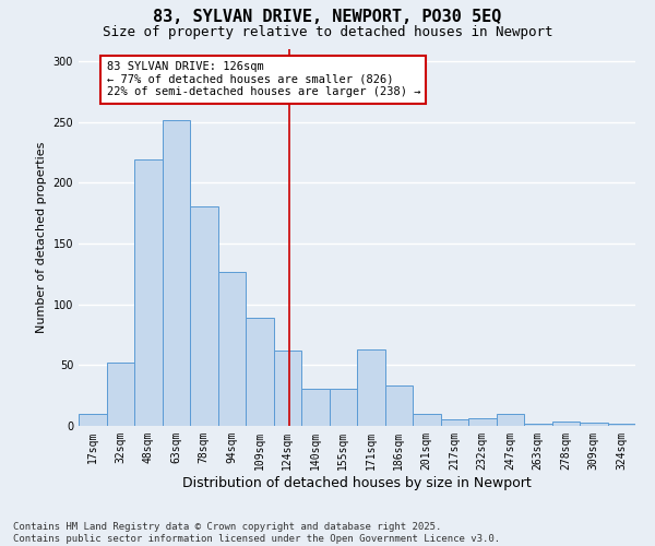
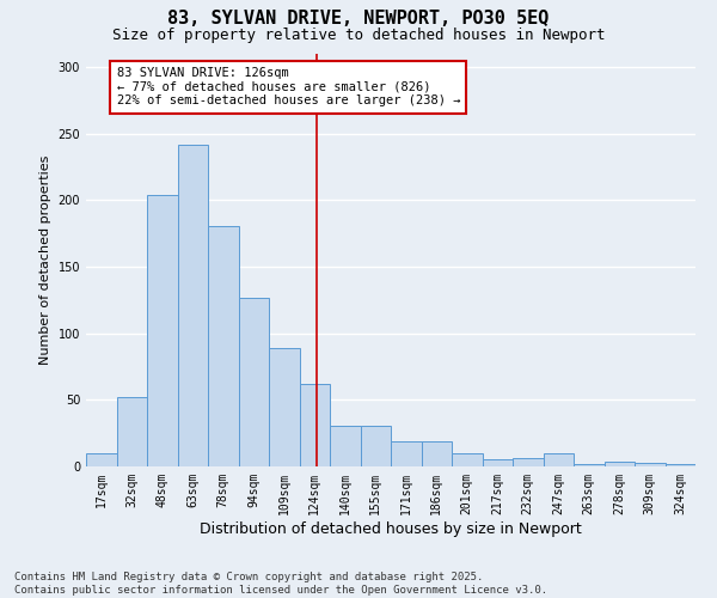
48sqm: 219 -> 204
63sqm: 252 -> 242
171sqm: 63 -> 19
186sqm: 33 -> 19
